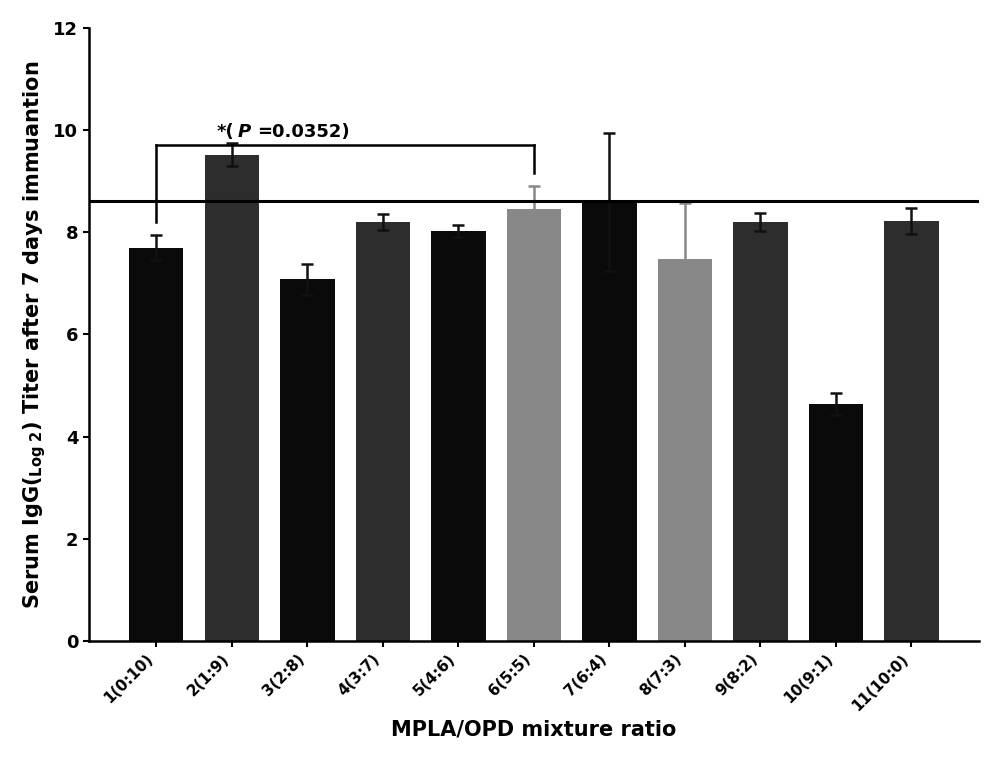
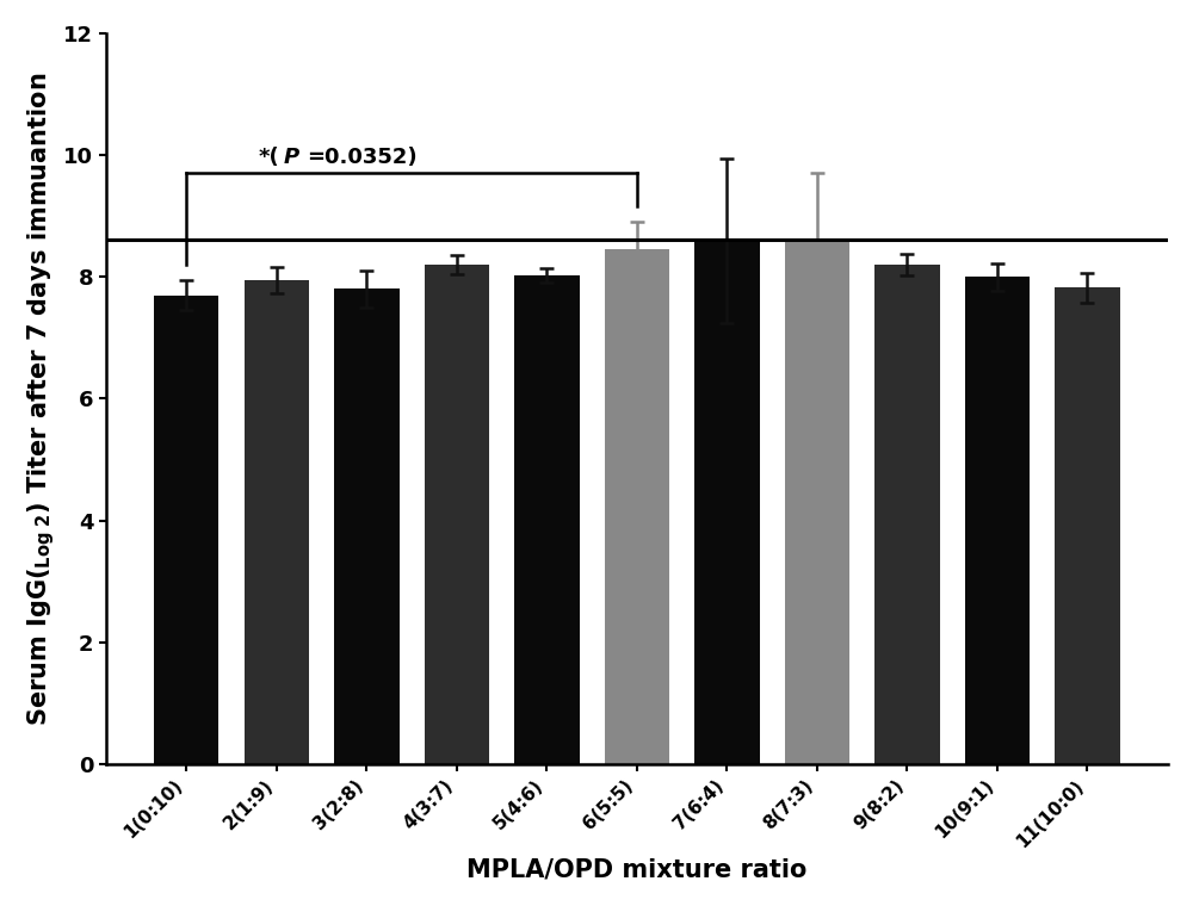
2(1:9): 9.52 -> 7.95
3(2:8): 7.08 -> 7.80
8(7:3): 7.48 -> 8.60
10(9:1): 4.64 -> 8.00
11(10:0): 8.22 -> 7.82
